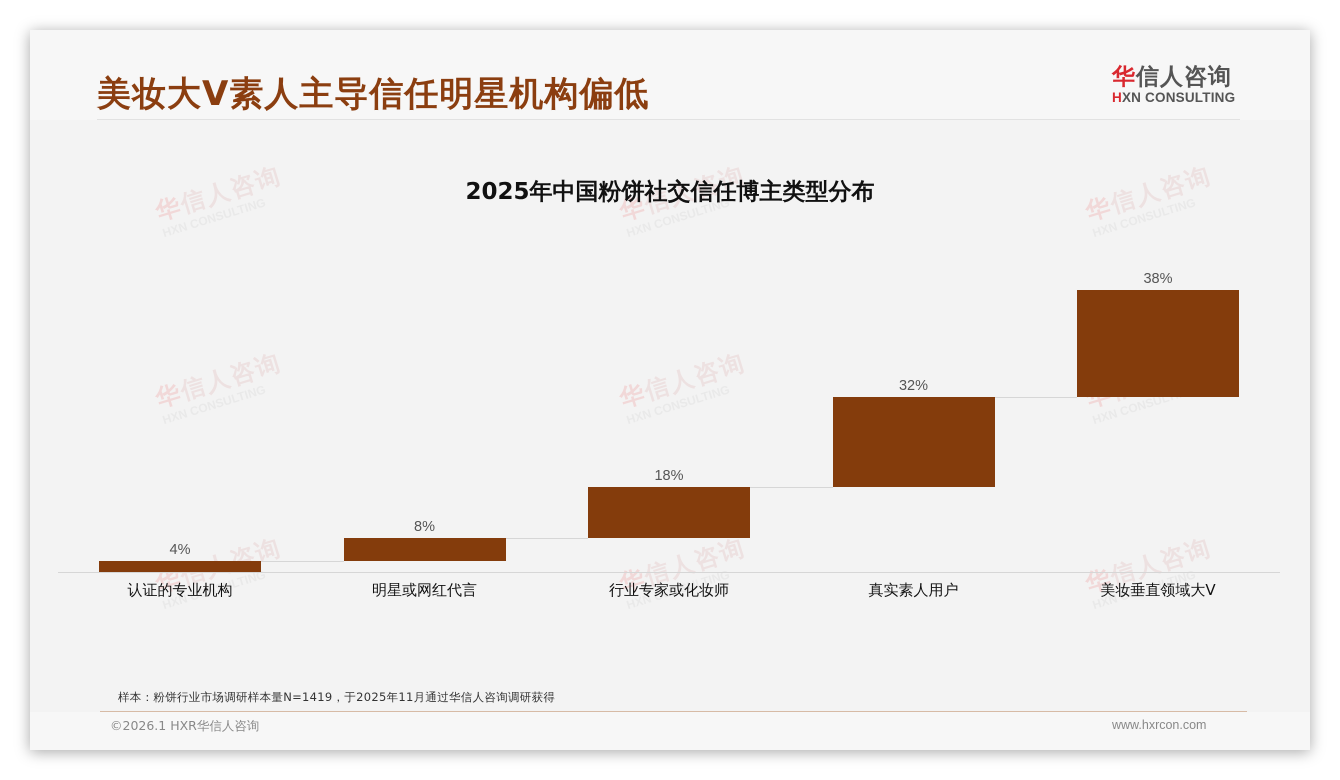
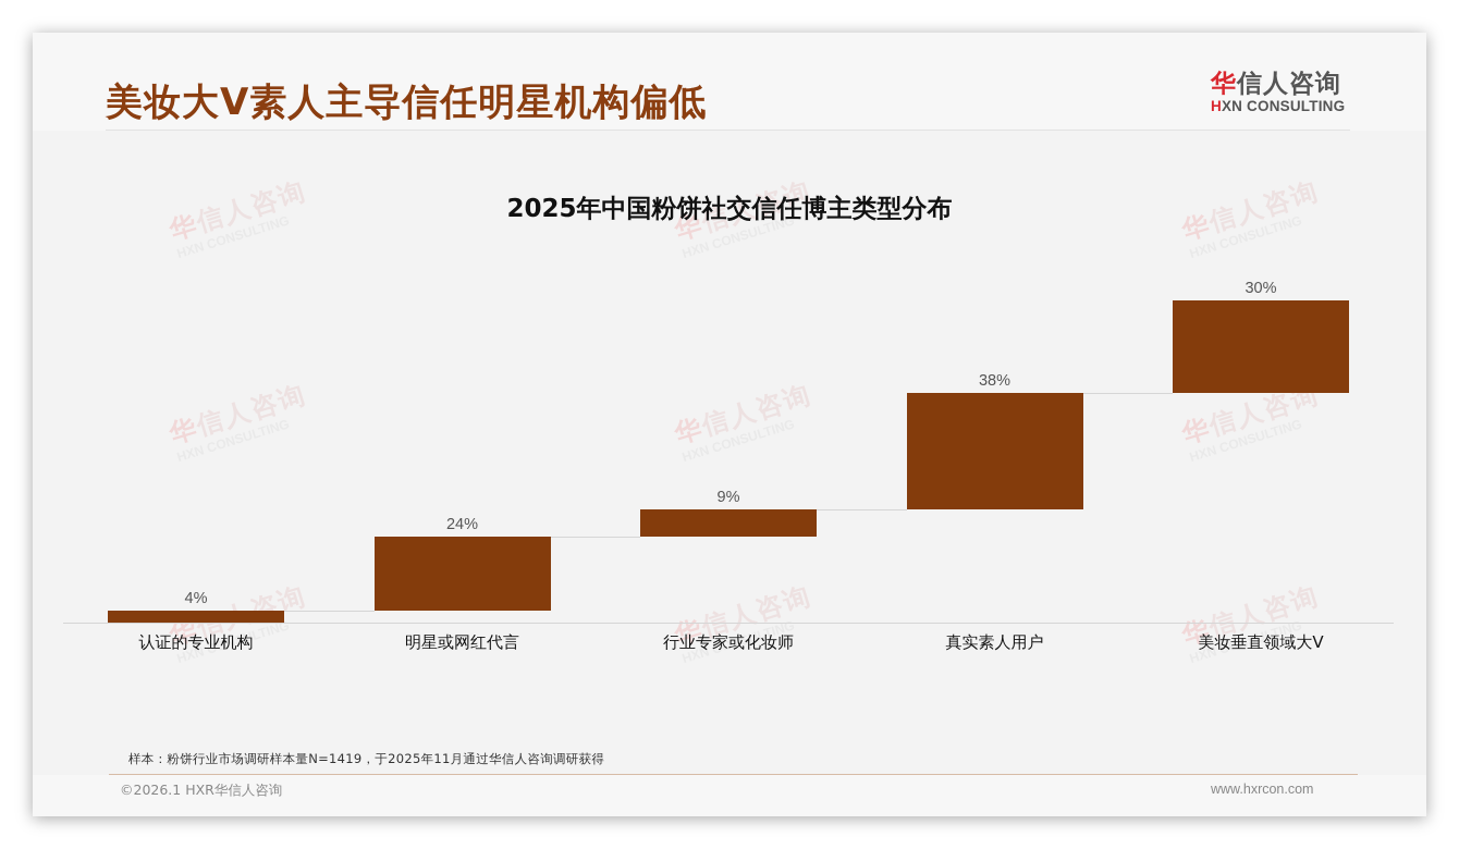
明星或网红代言: 8% -> 24%
行业专家或化妆师: 18% -> 9%
真实素人用户: 32% -> 38%
美妆垂直领域大V: 38% -> 30%
